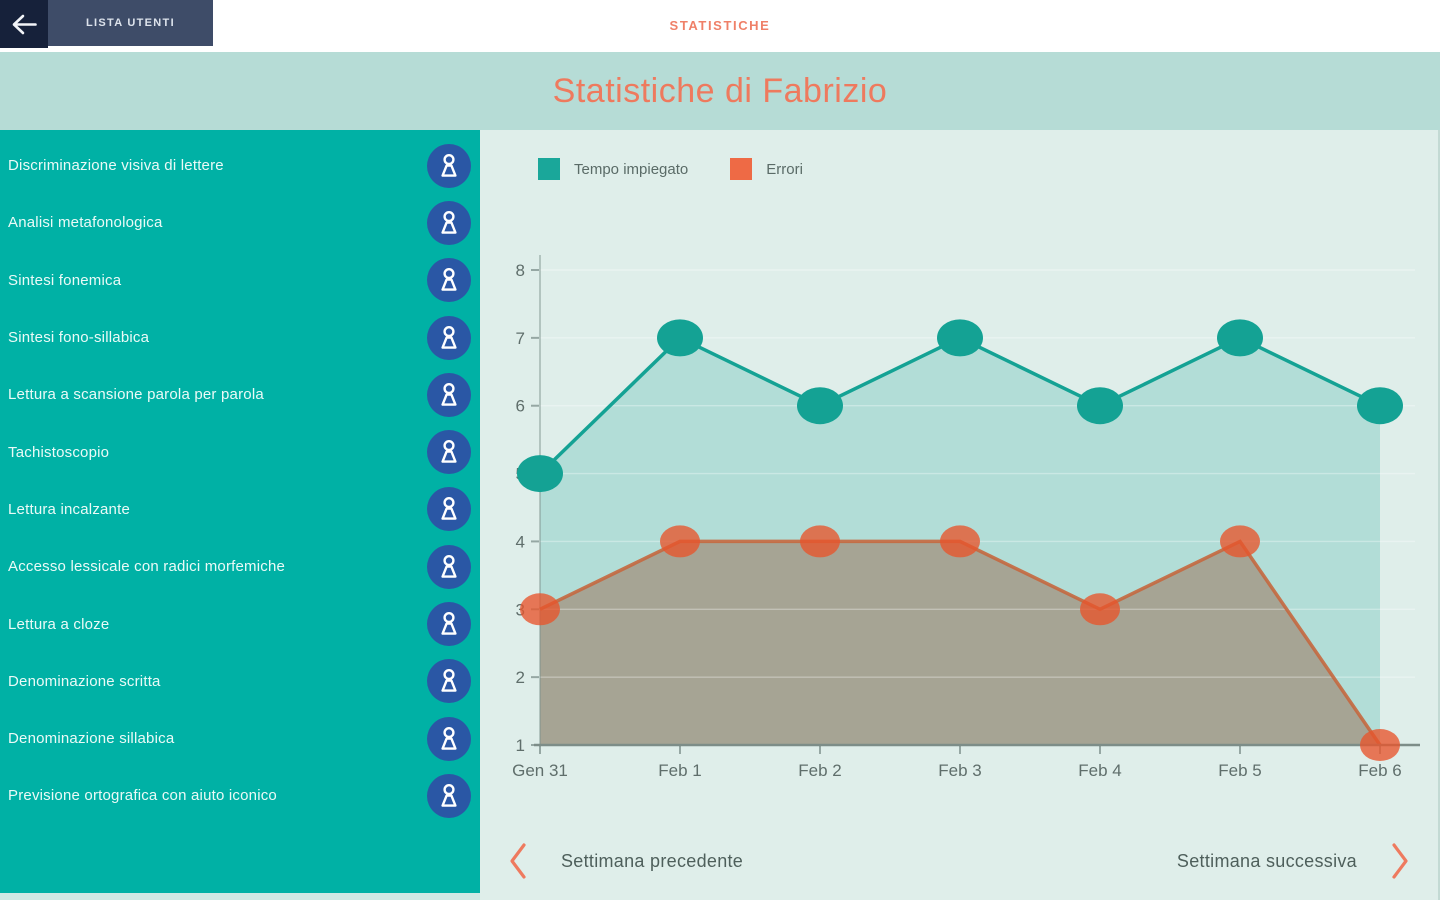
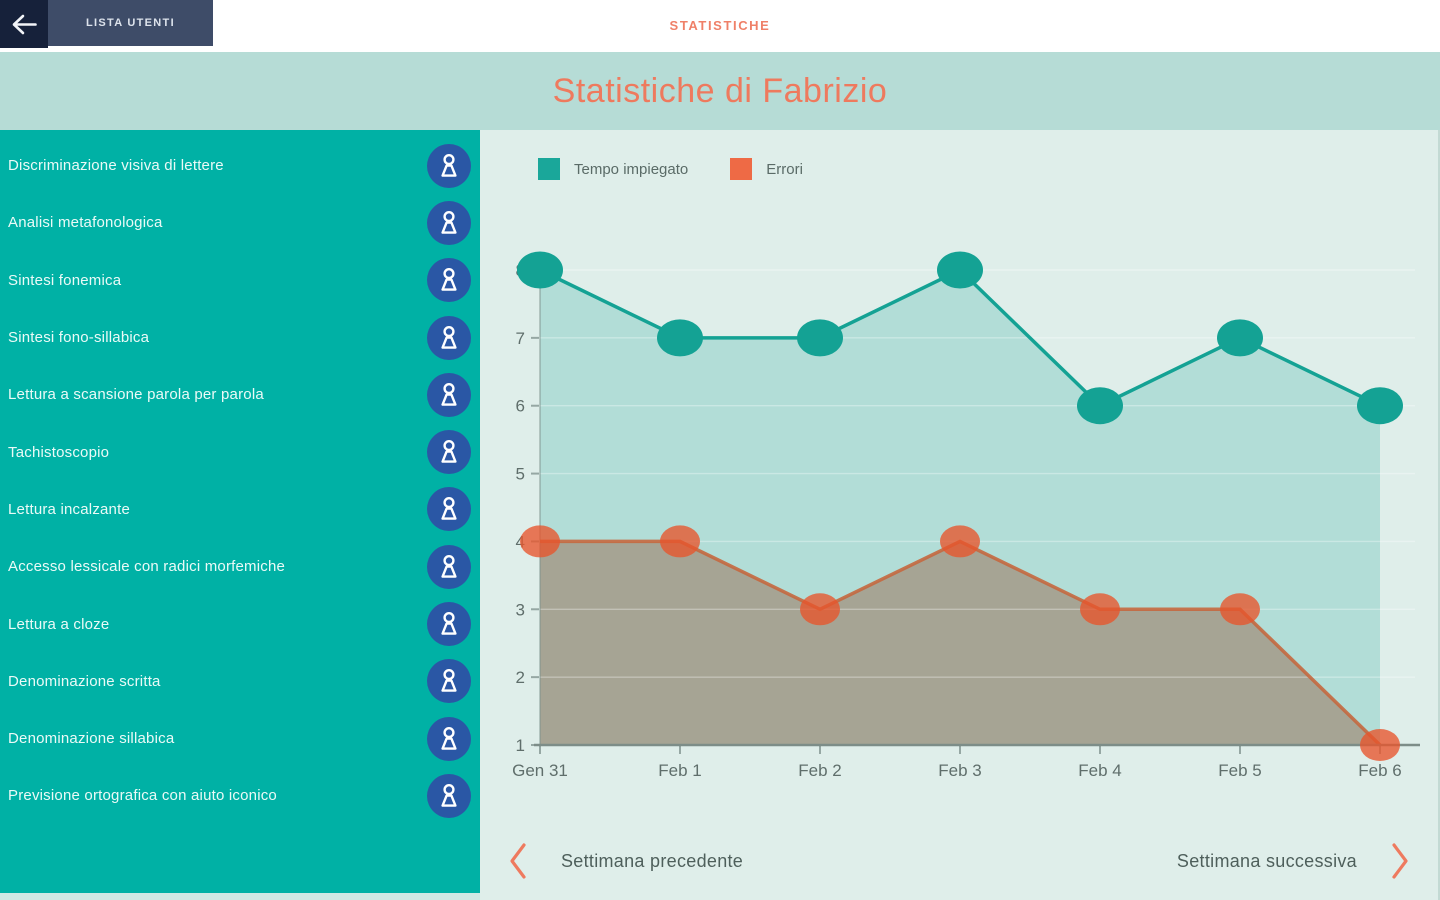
Tempo impiegato/Gen 31: 5 -> 8
Errori/Gen 31: 3 -> 4
Tempo impiegato/Feb 2: 6 -> 7
Errori/Feb 2: 4 -> 3
Tempo impiegato/Feb 3: 7 -> 8
Errori/Feb 5: 4 -> 3
